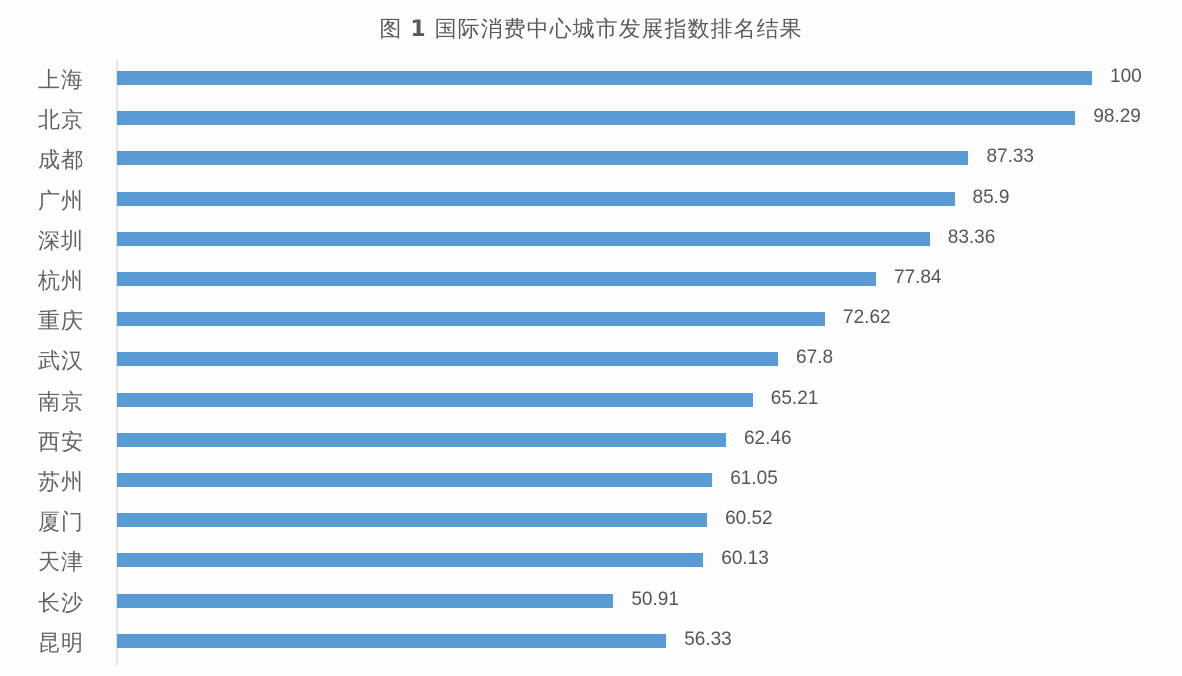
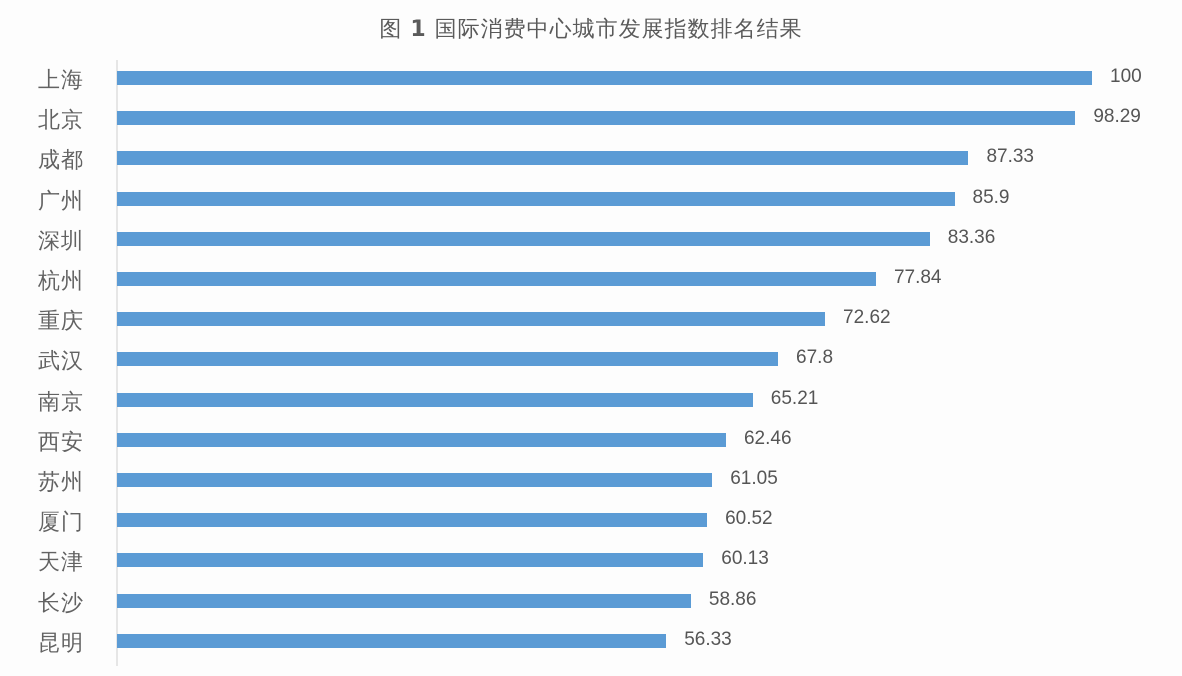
长沙: 50.91 -> 58.86
